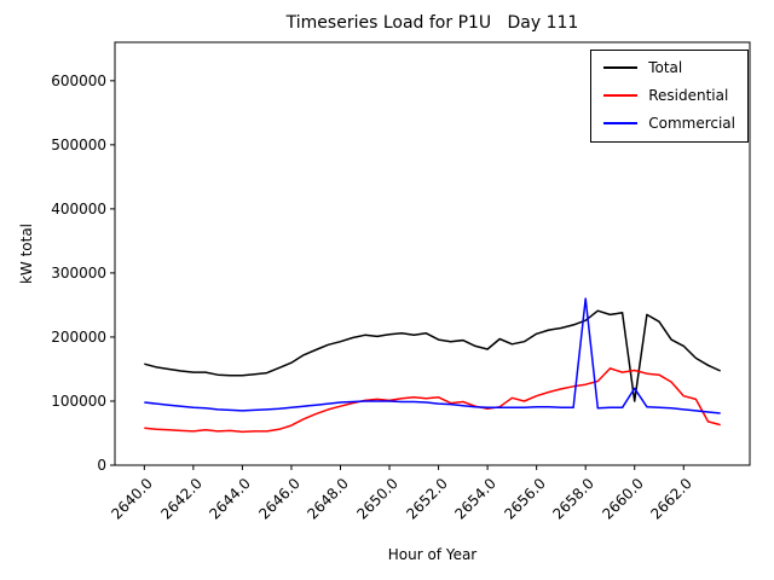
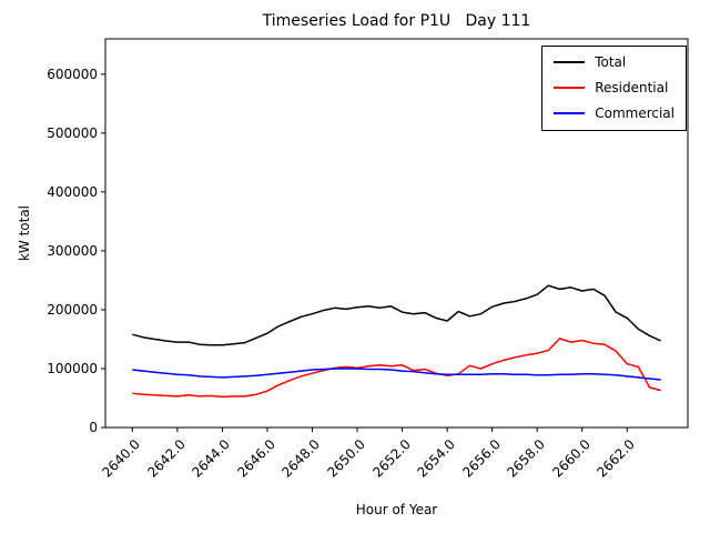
Commercial/2658.0: 260000 -> 90000
Total/2660.0: 100000 -> 230000
Commercial/2660.0: 120000 -> 90000
